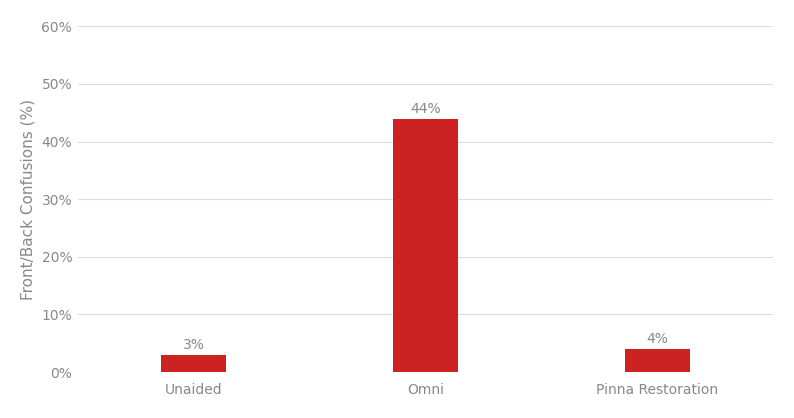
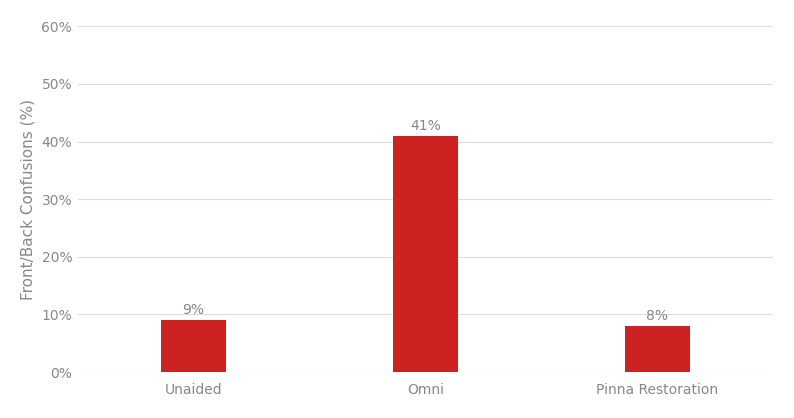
Unaided: 3% -> 9%
Omni: 44% -> 41%
Pinna Restoration: 4% -> 8%
